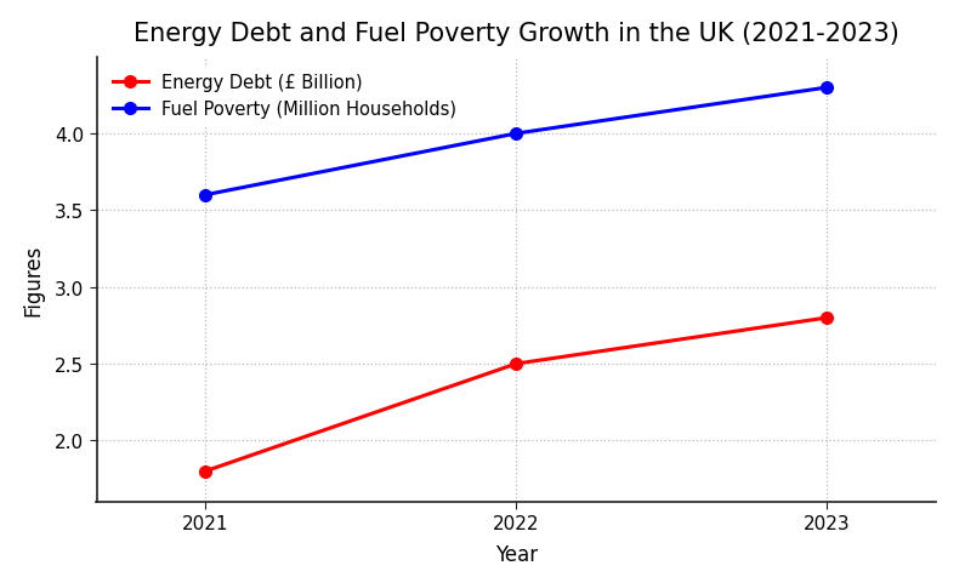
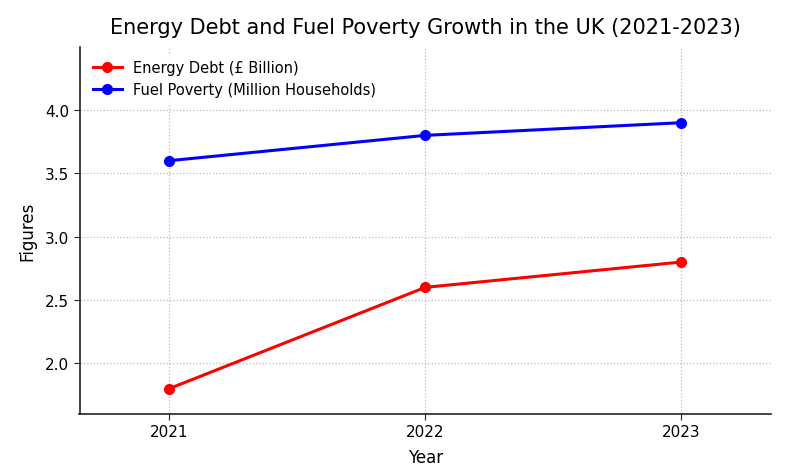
Energy Debt (£ Billion)/2022: 2.5 -> 2.6
Fuel Poverty (Million Households)/2022: 4.0 -> 3.8
Fuel Poverty (Million Households)/2023: 4.3 -> 3.9
